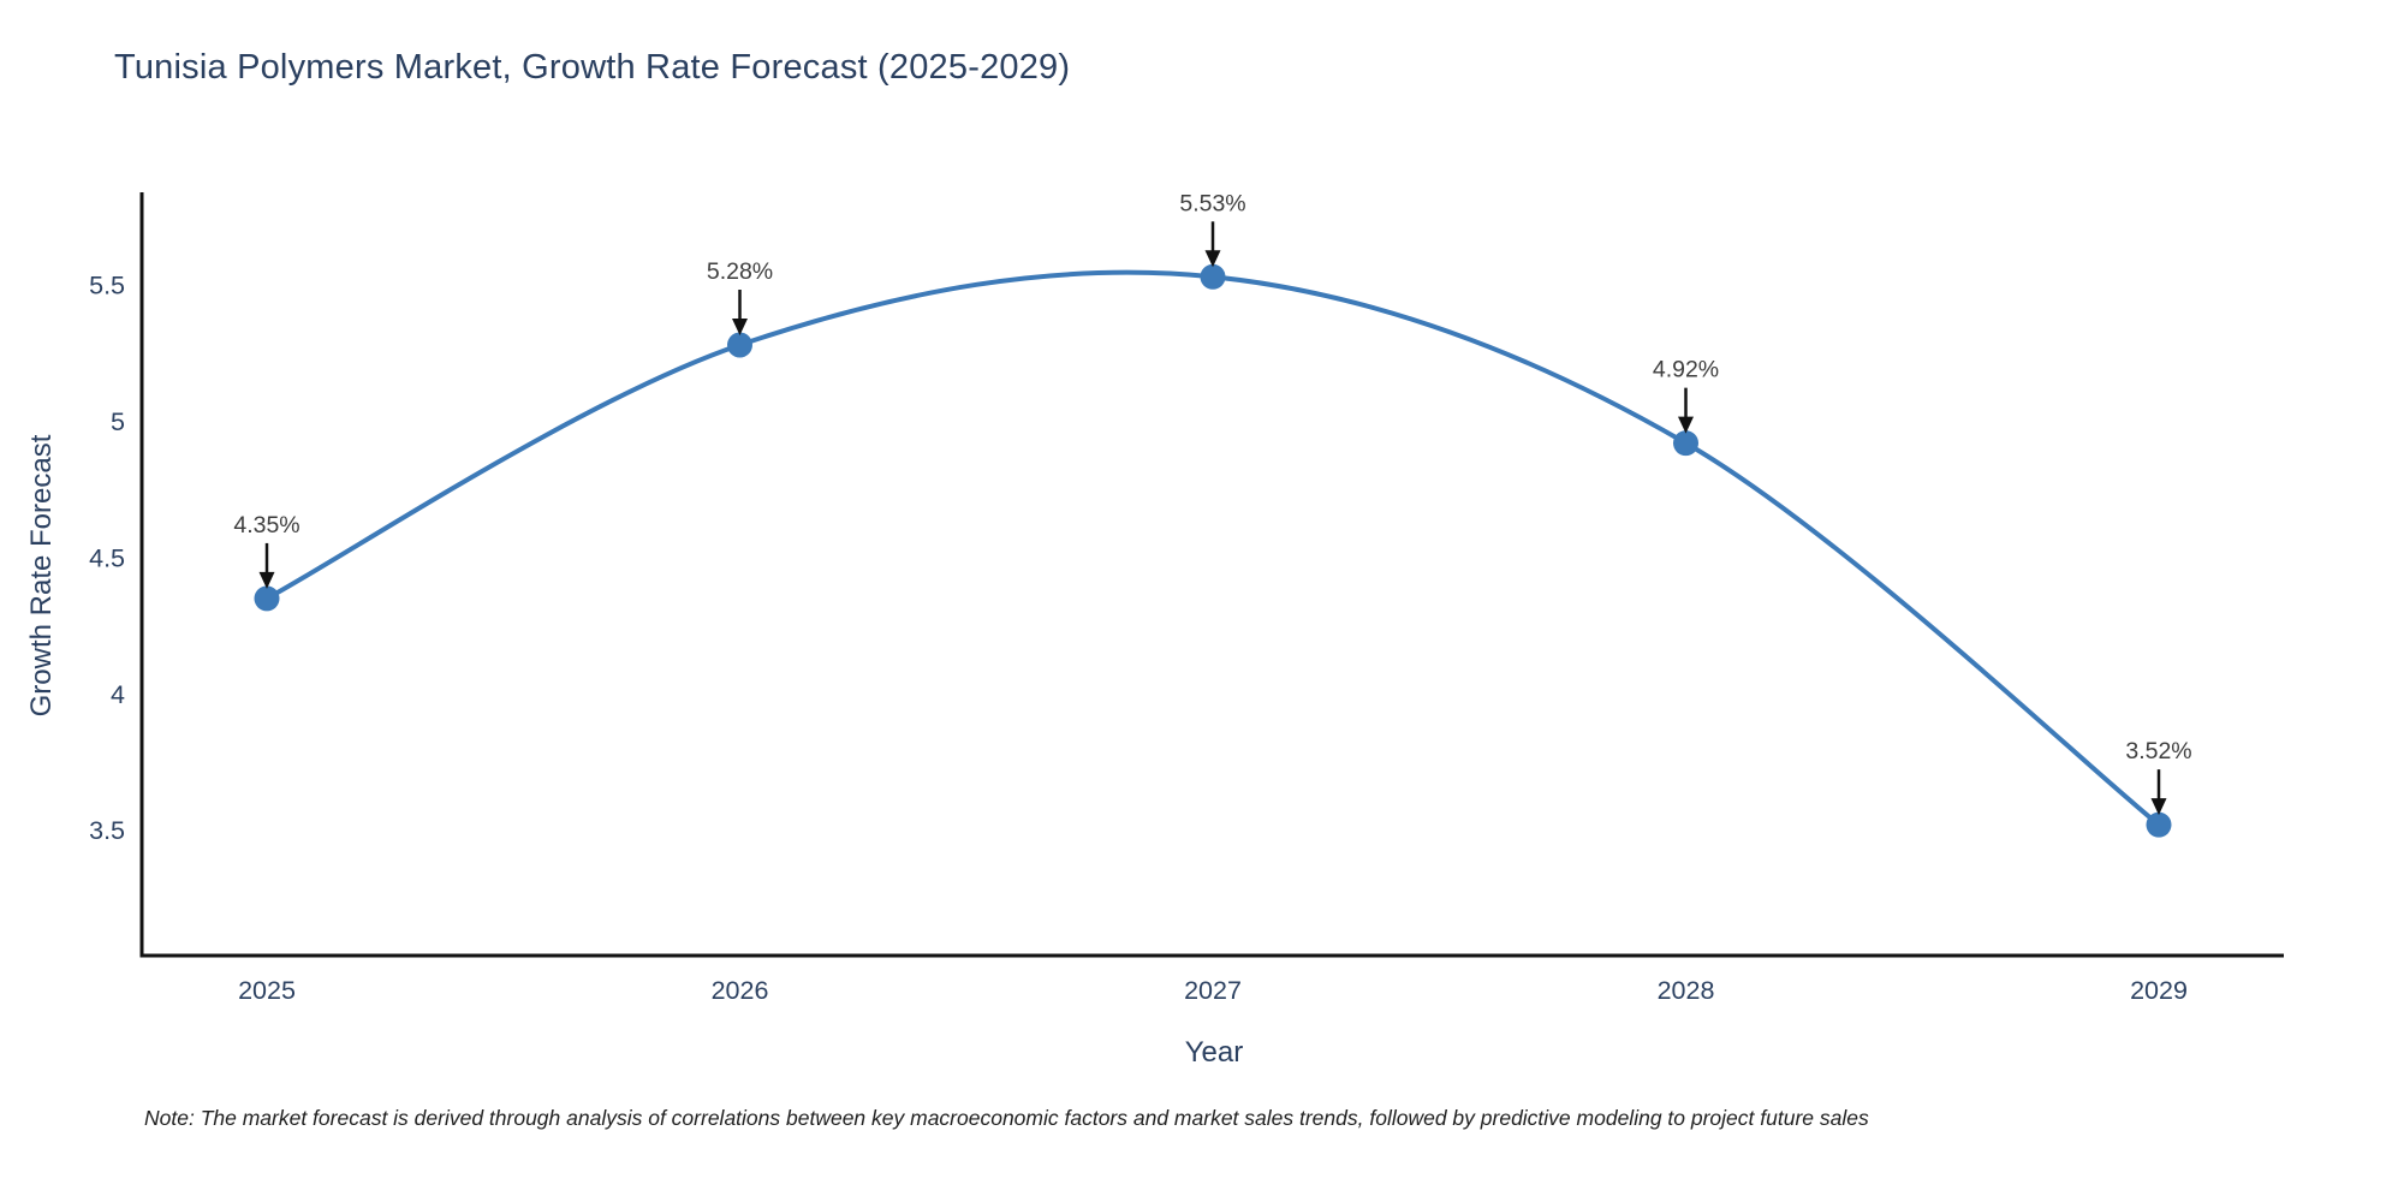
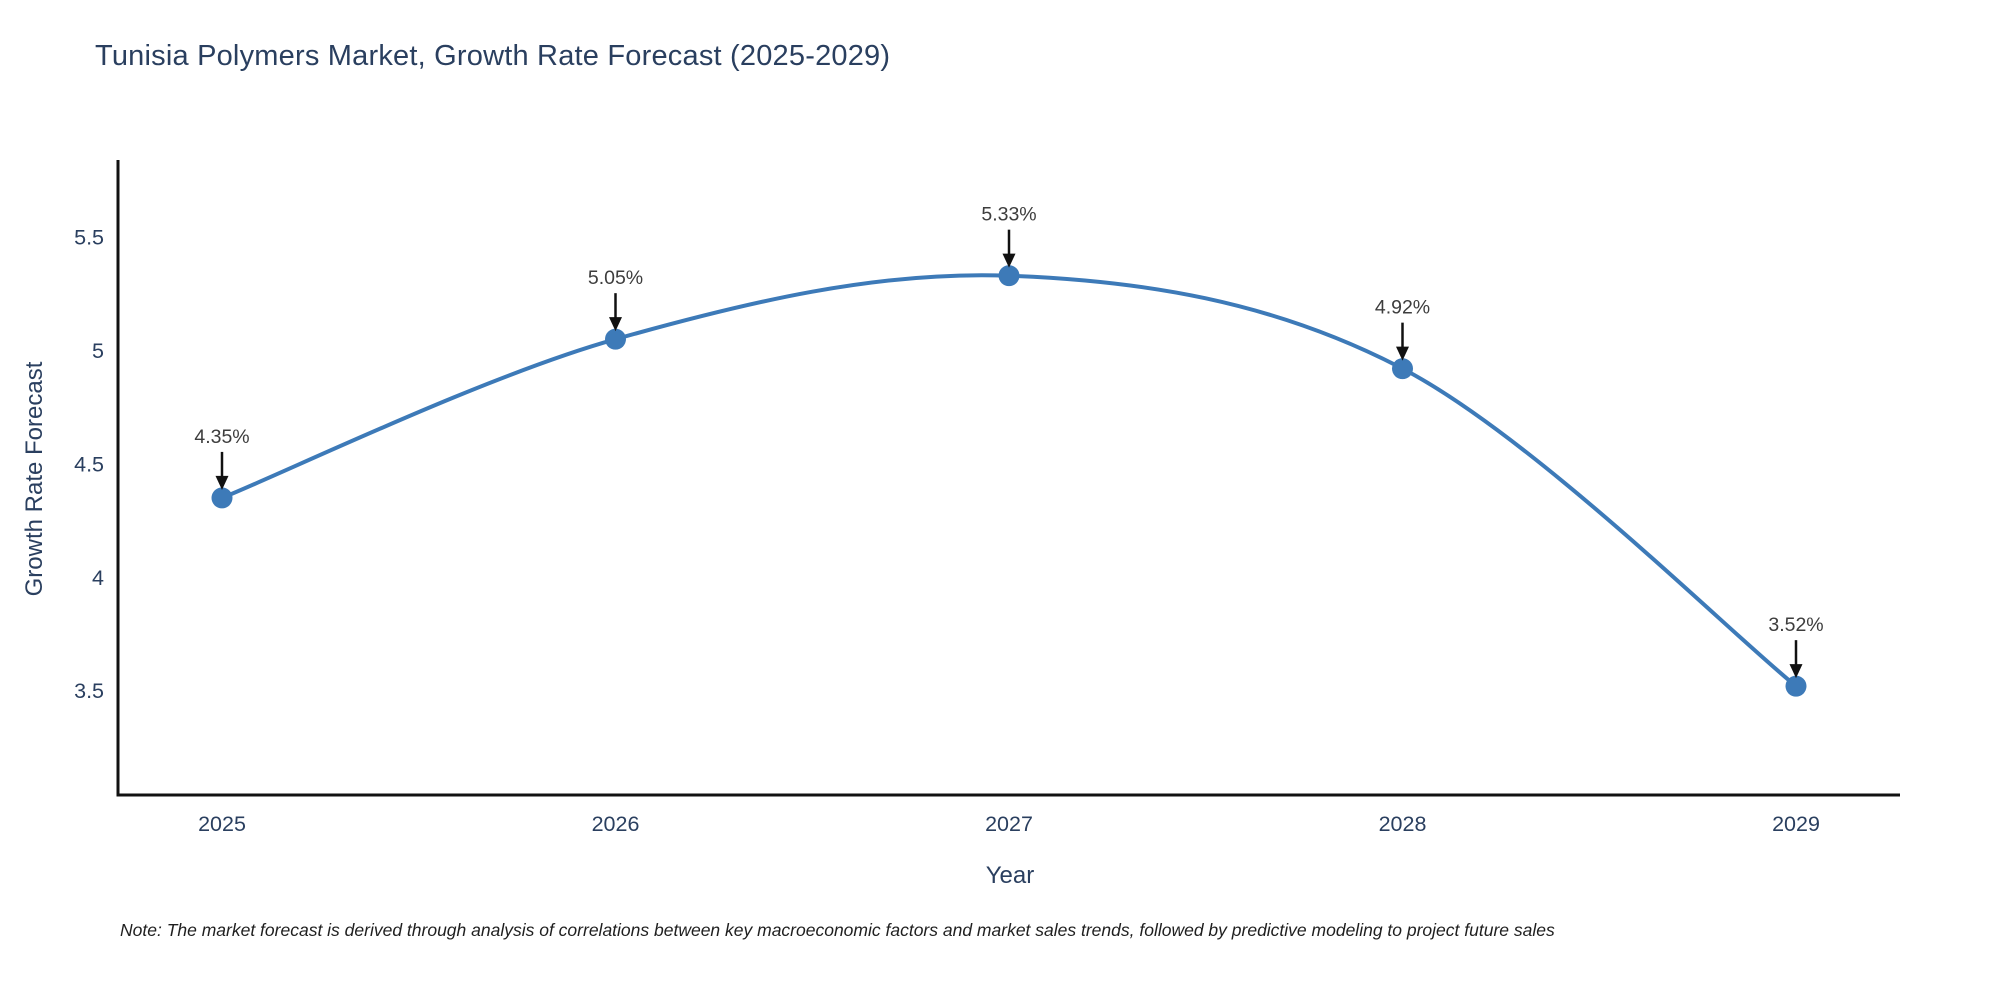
2026: 5.28% -> 5.05%
2027: 5.53% -> 5.33%
